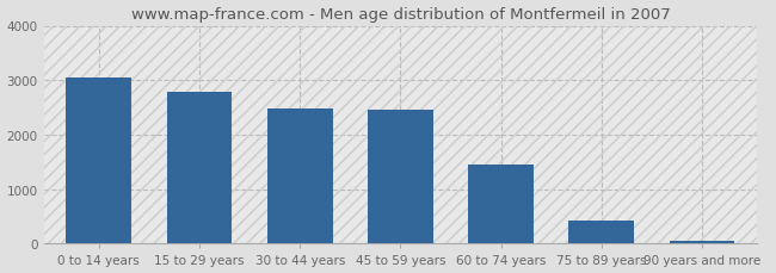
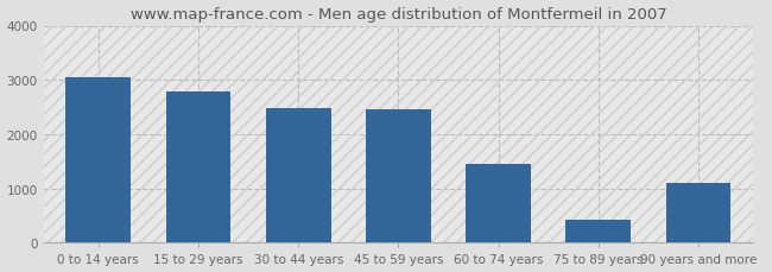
90 years and more: 60 -> 1100
